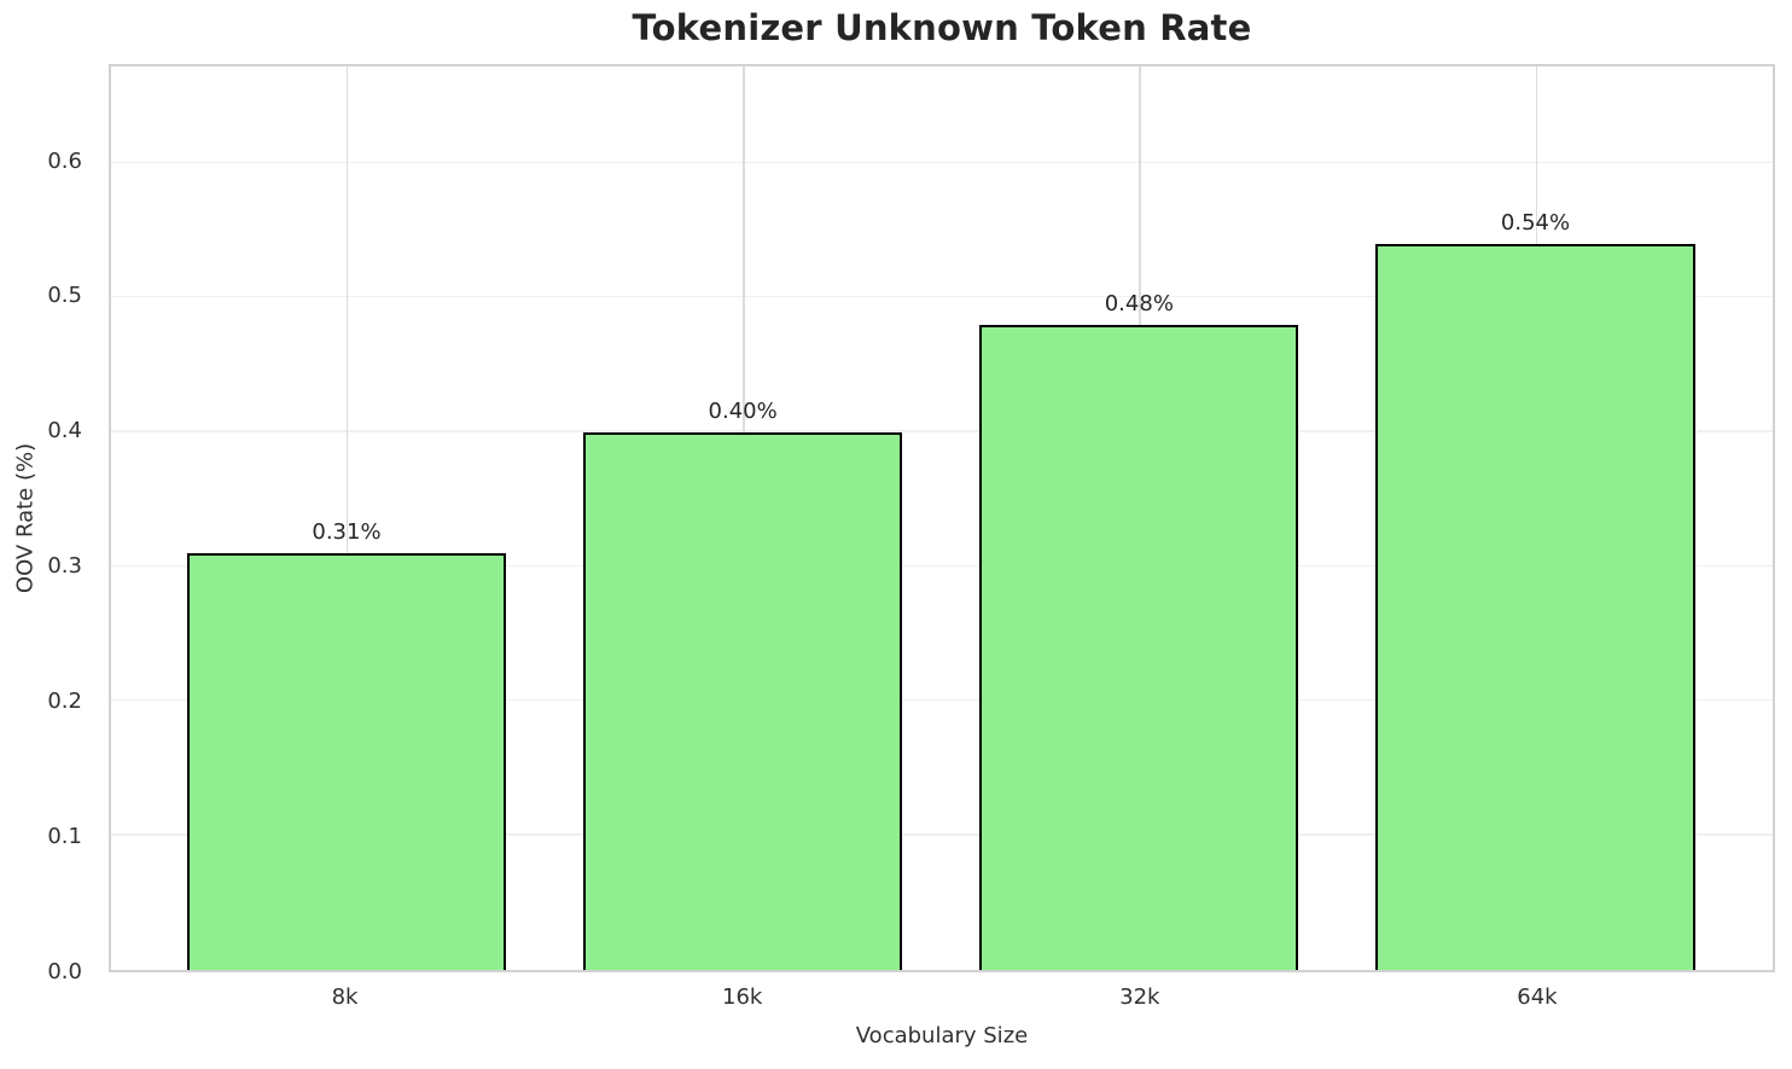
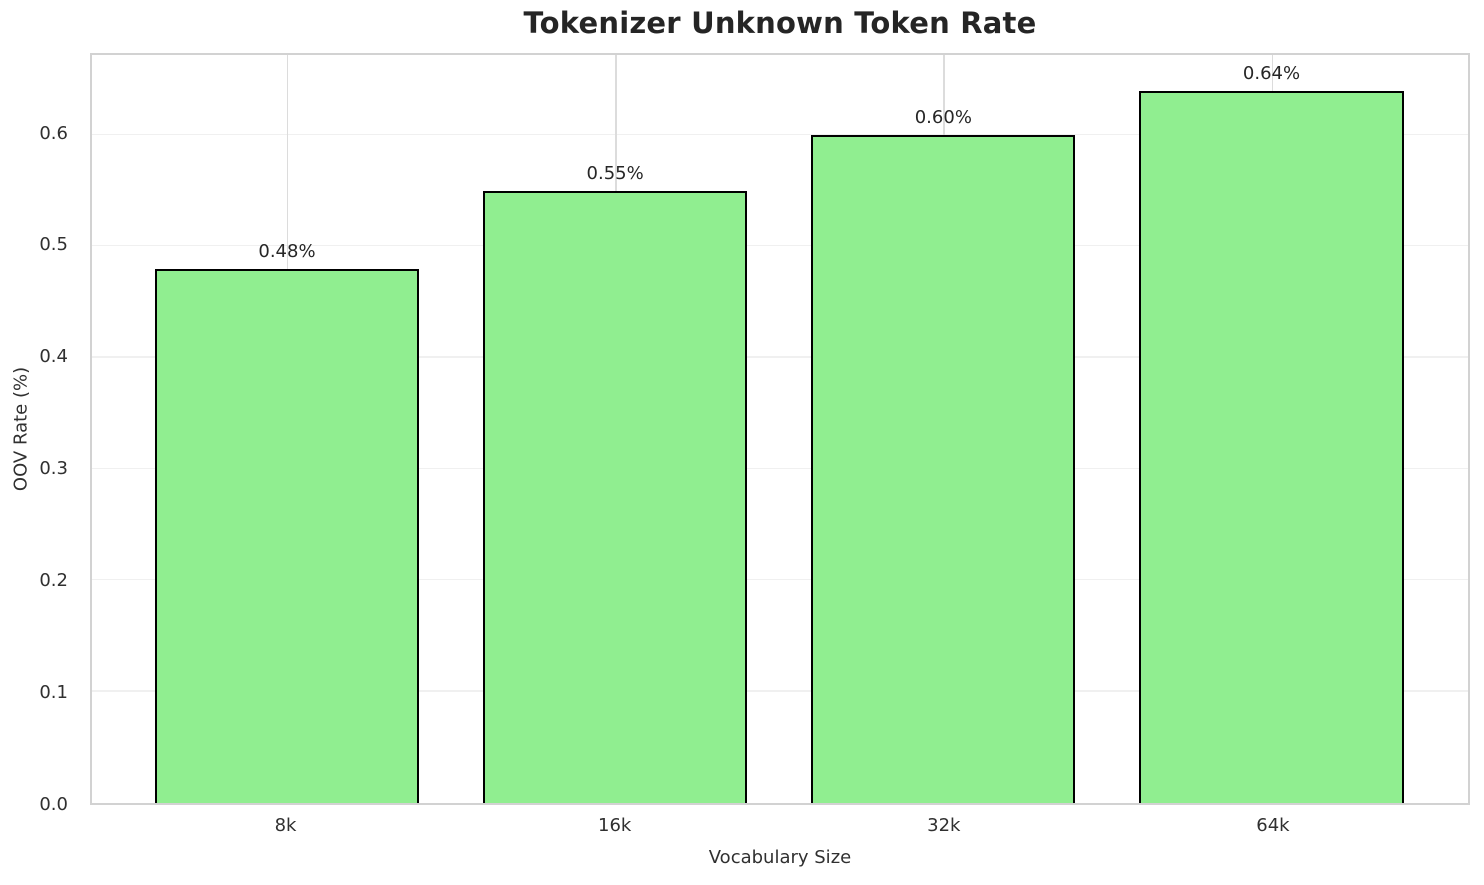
8k: 0.31% -> 0.48%
16k: 0.40% -> 0.55%
32k: 0.48% -> 0.60%
64k: 0.54% -> 0.64%
